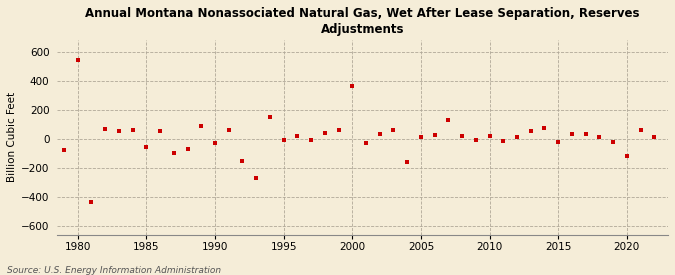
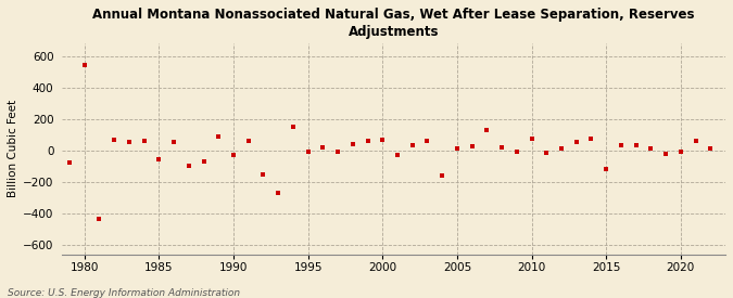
2000: 360 -> 70
2010: 20 -> 80
2015: -20 -> -120
2020: -120 -> -10
